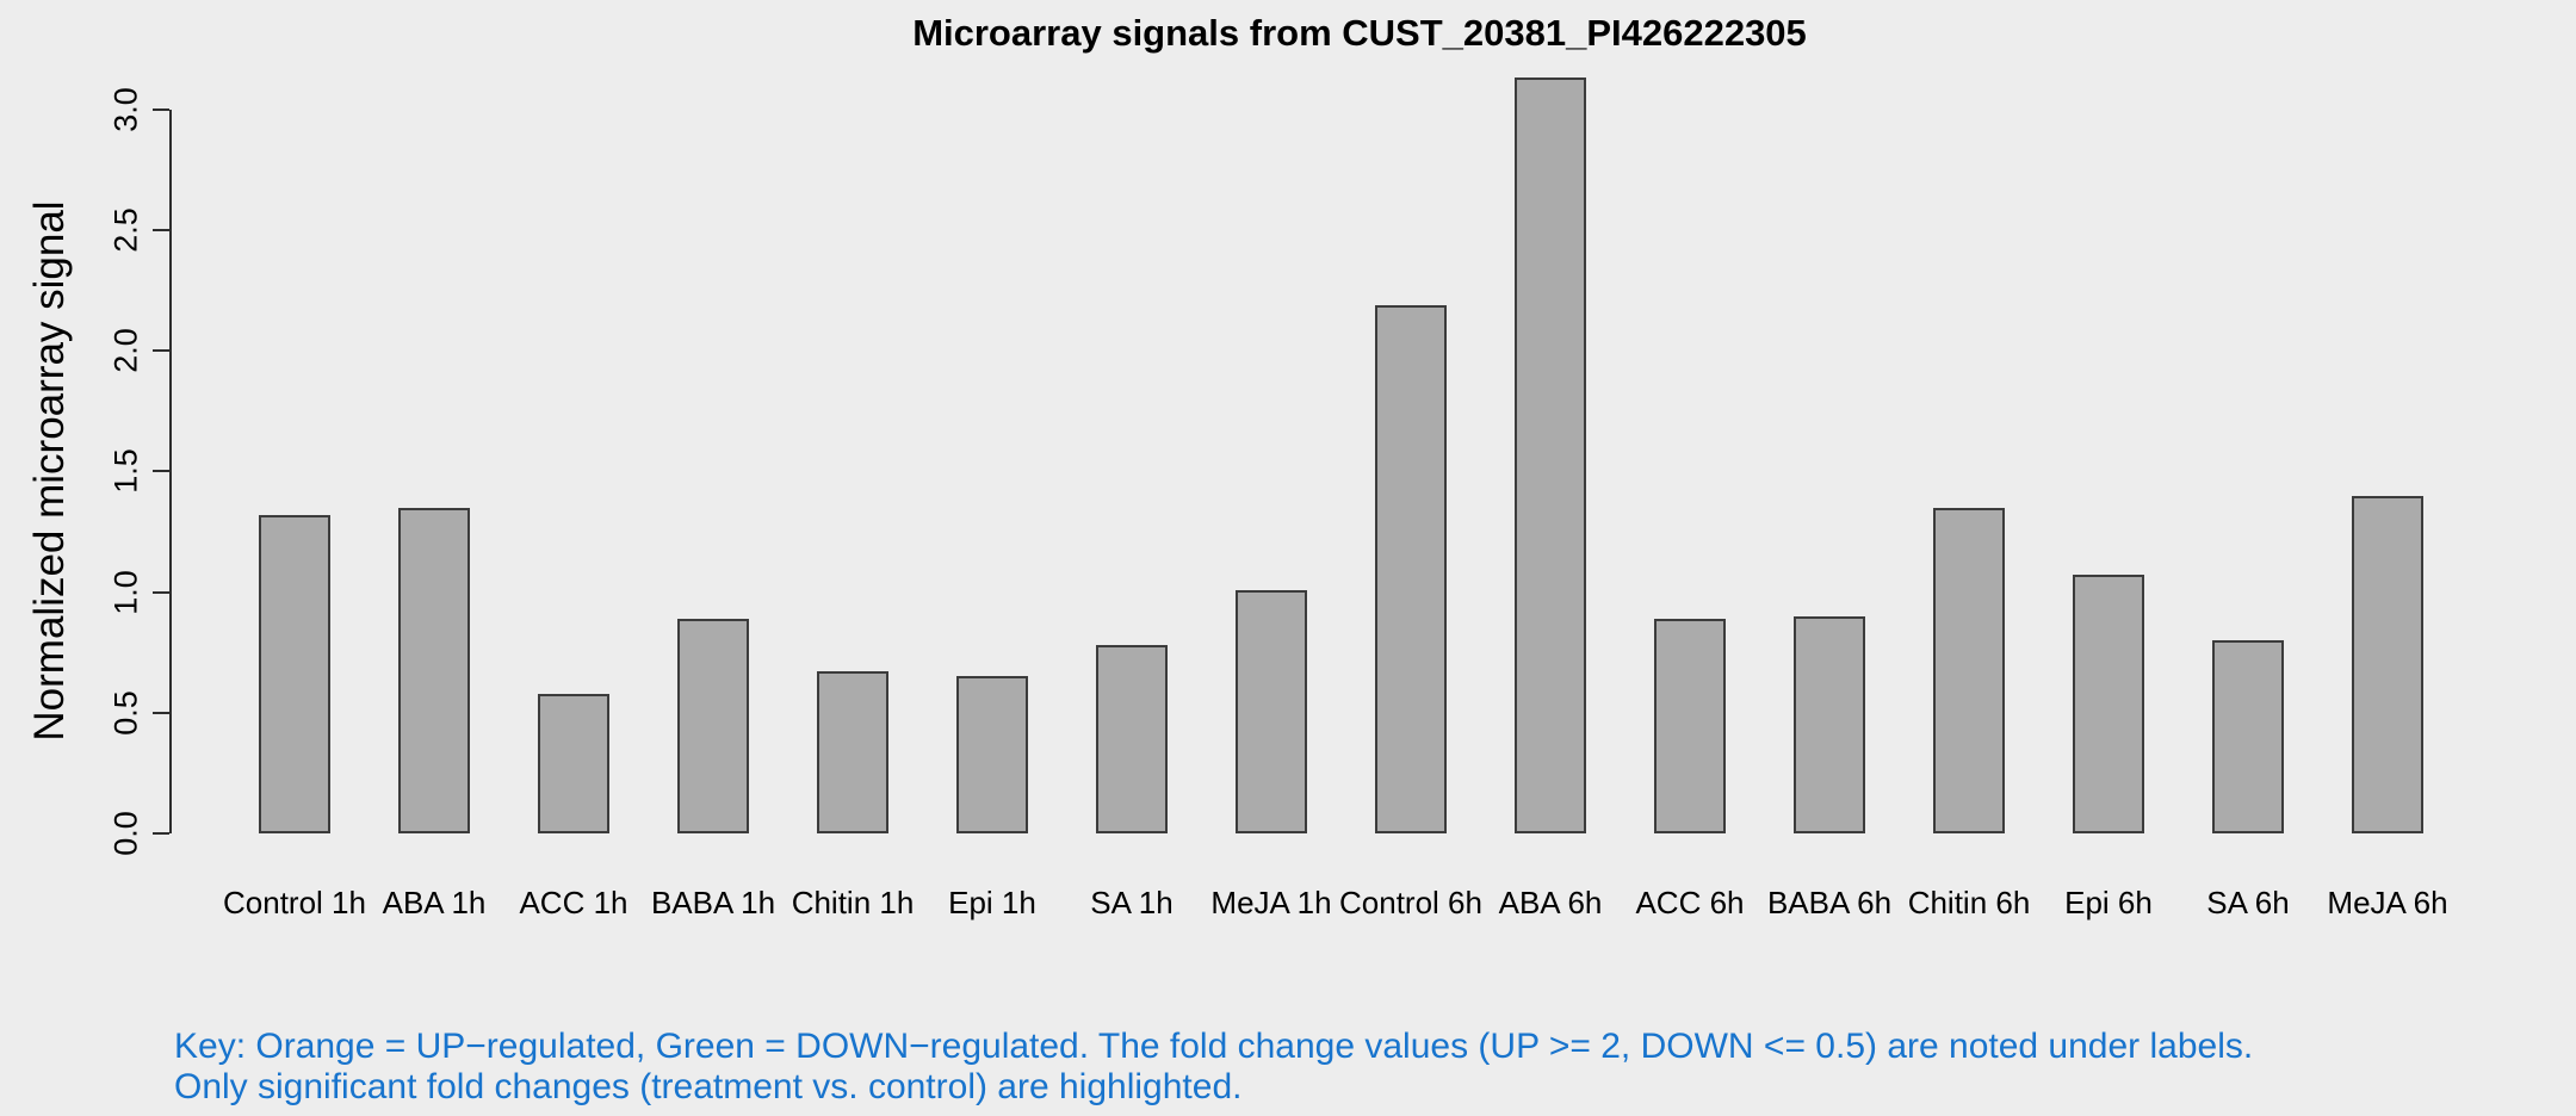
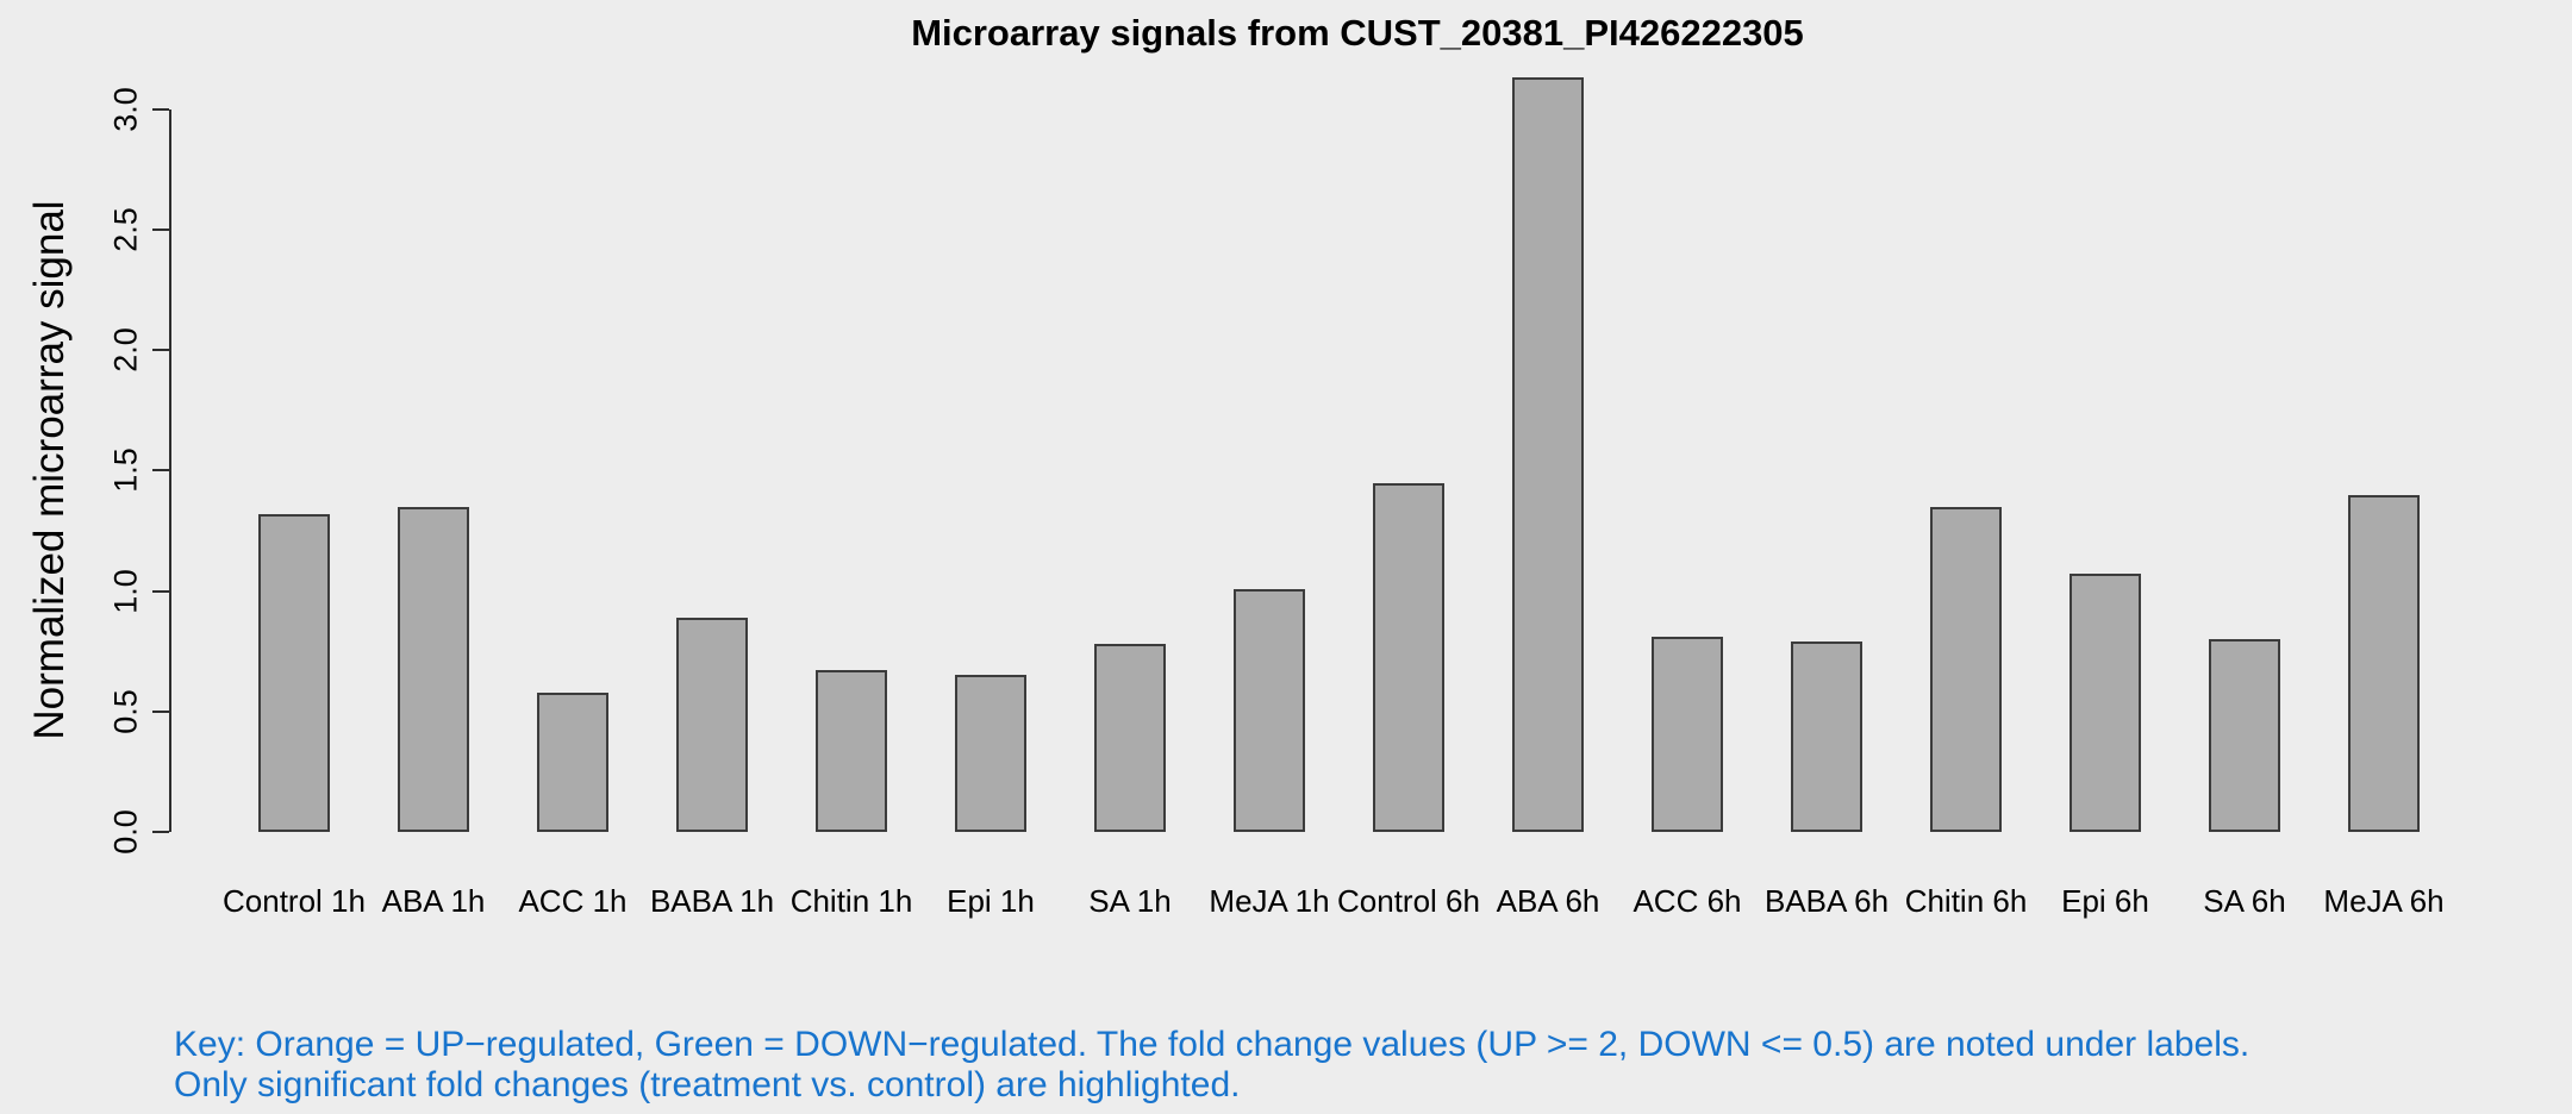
Control 6h: 2.19 -> 1.45
ACC 6h: 0.89 -> 0.81
BABA 6h: 0.90 -> 0.79
